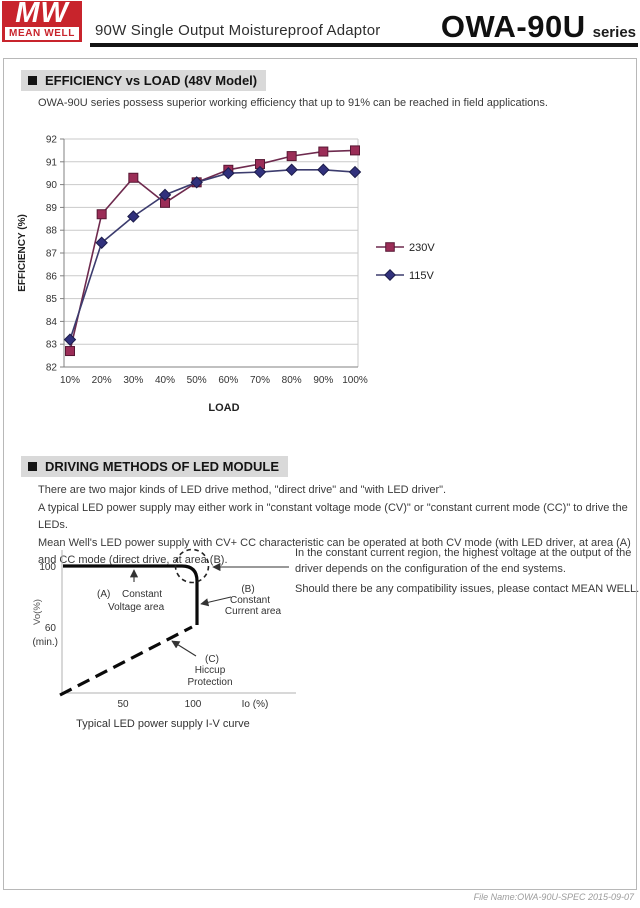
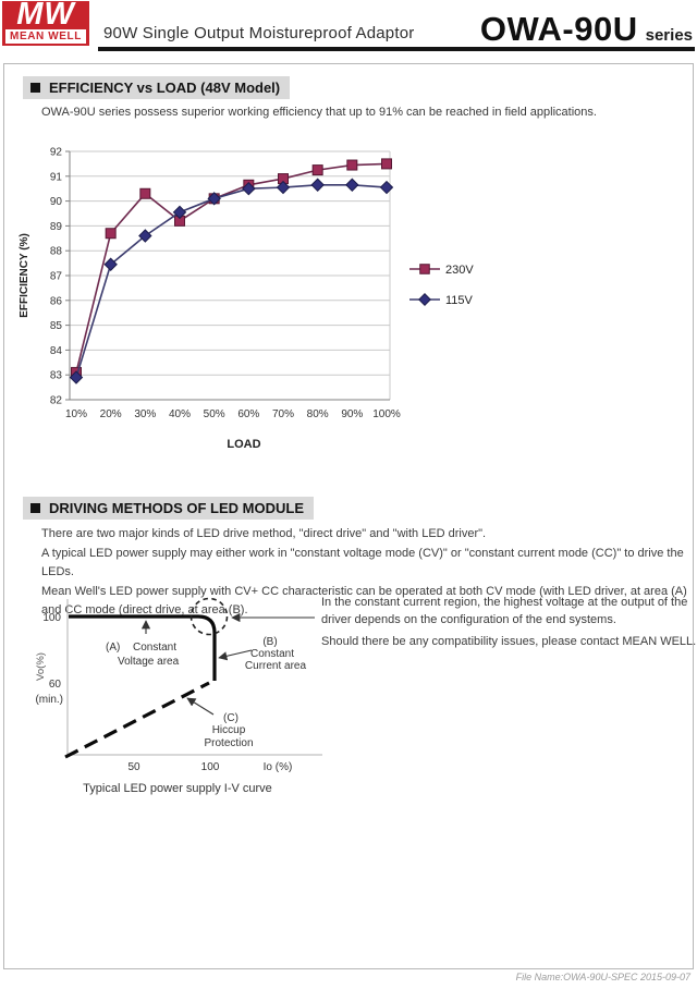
230V/10%: 82.7 -> 83.1
115V/10%: 83.2 -> 82.9
